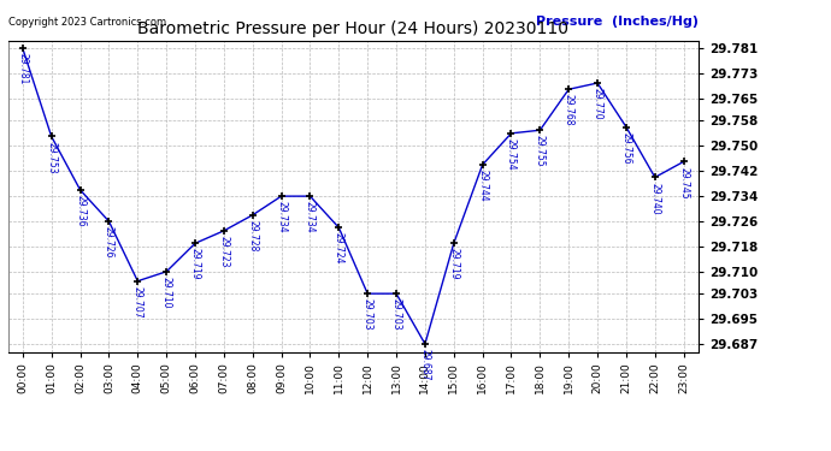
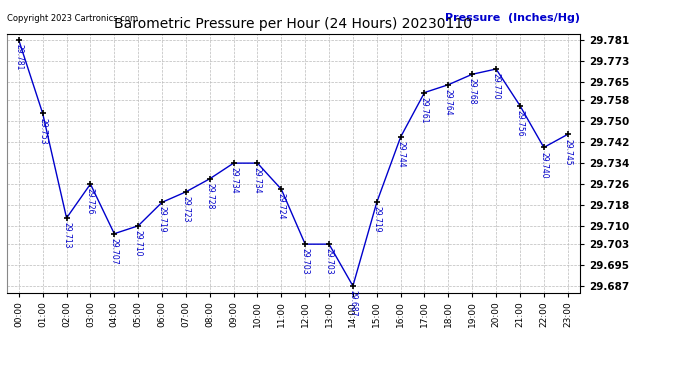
02:00: 29.736 -> 29.713
17:00: 29.754 -> 29.761
18:00: 29.755 -> 29.764
